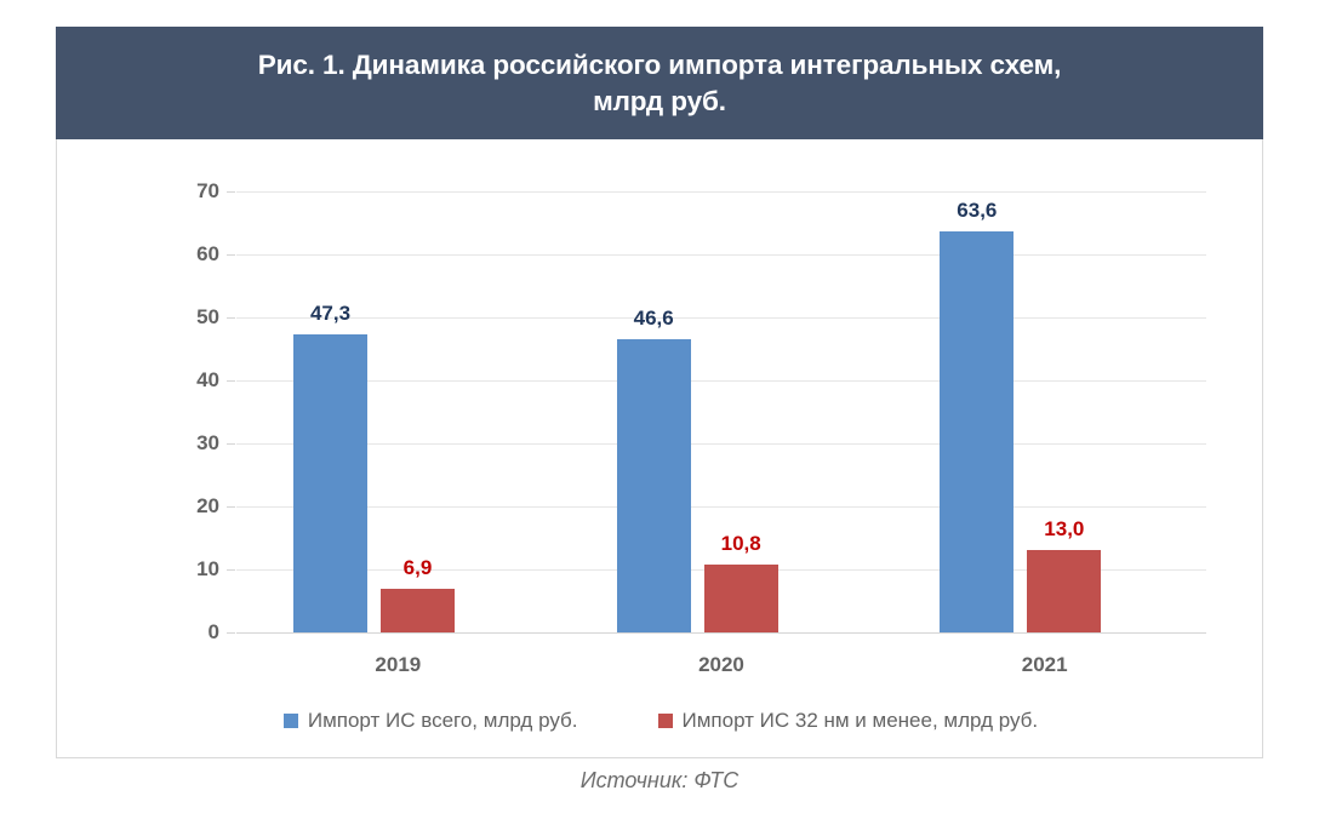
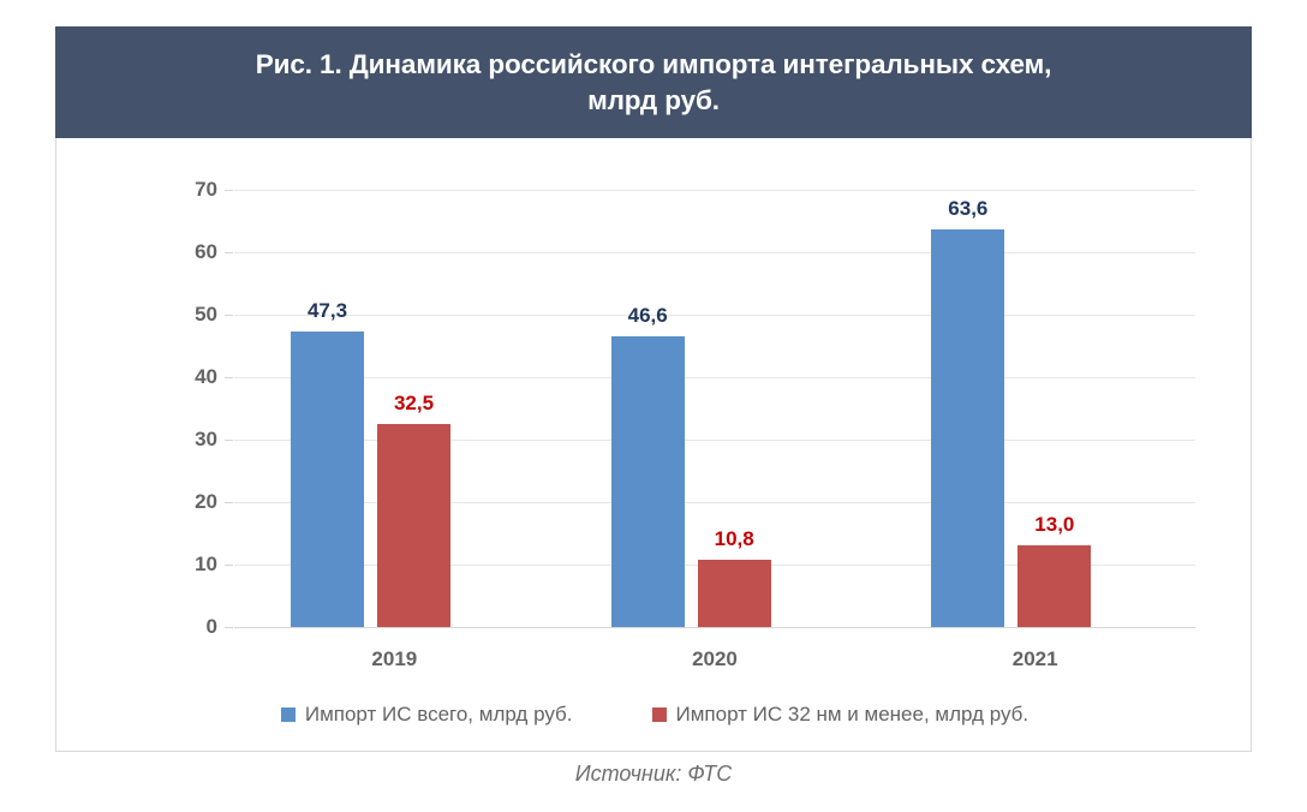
Импорт ИС 32 нм и менее, млрд руб./2019: 6,9 -> 32,5
